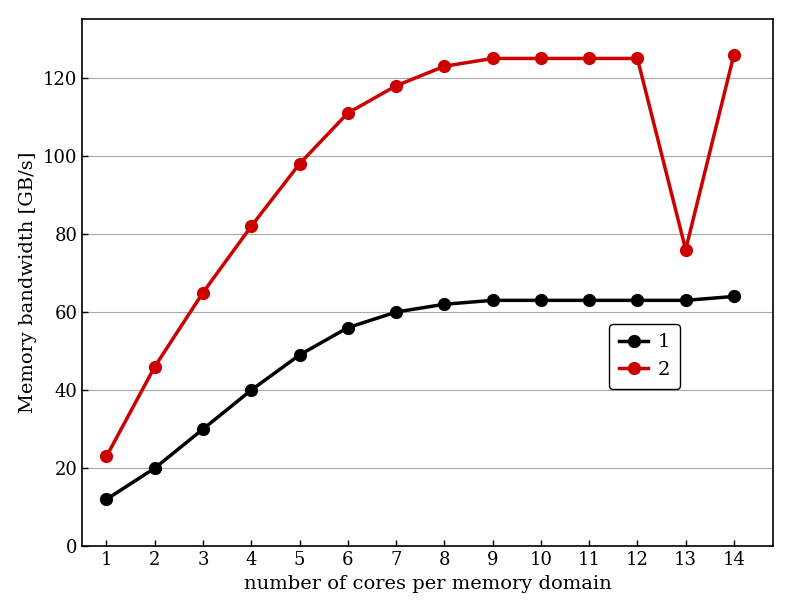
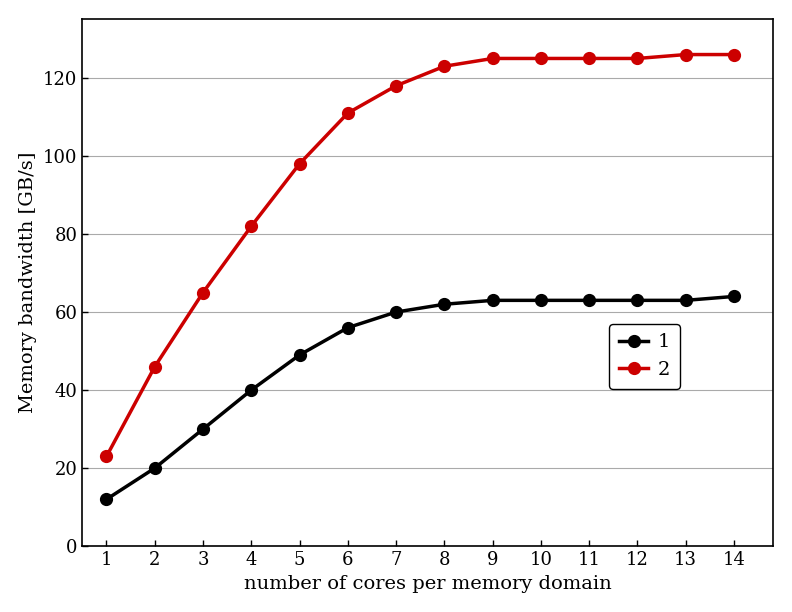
2/13: 76 -> 126
